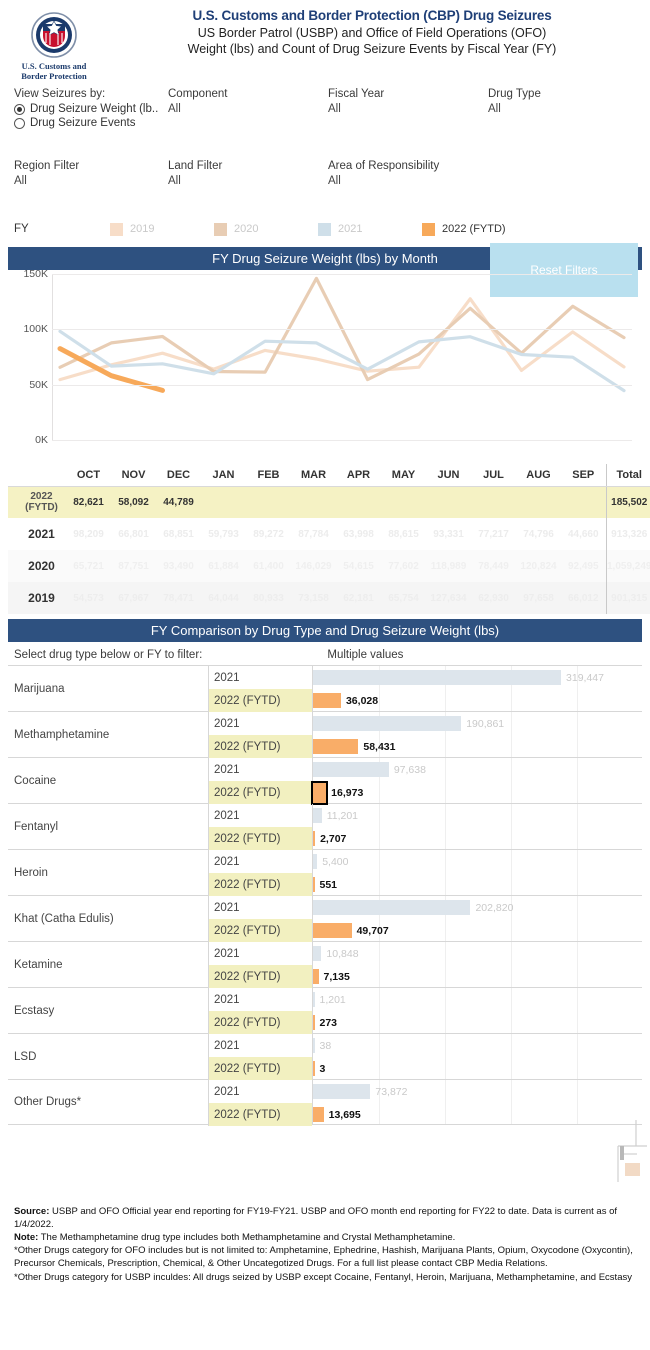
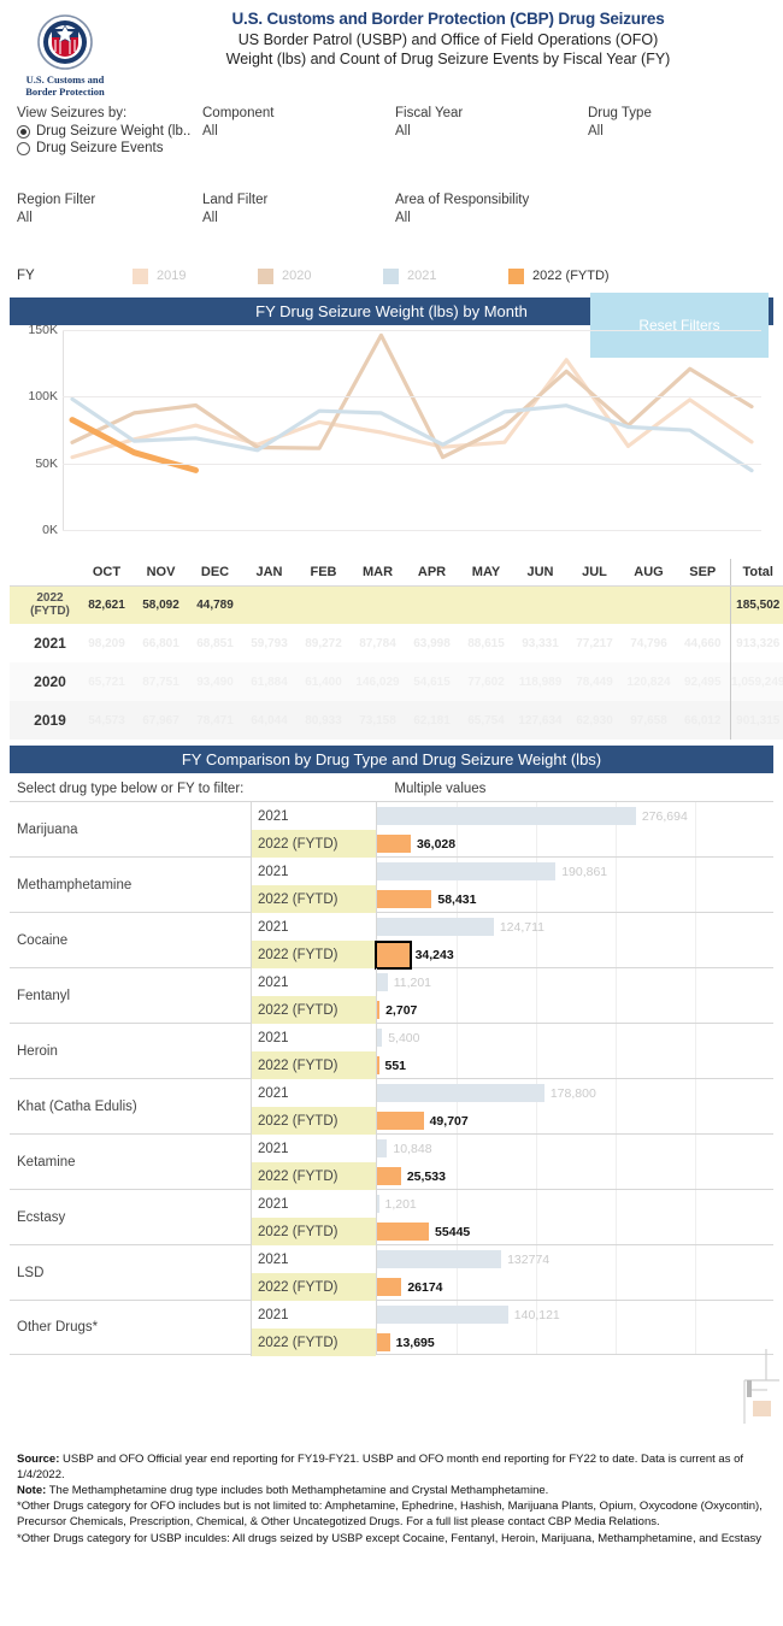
FY Comparison by Drug Type and Drug Seizure Weight (lbs)/2021/Marijuana: 319,447 -> 276,694
FY Comparison by Drug Type and Drug Seizure Weight (lbs)/2021/Cocaine: 97,638 -> 124,711
FY Comparison by Drug Type and Drug Seizure Weight (lbs)/2022 (FYTD)/Cocaine: 16,973 -> 34,243
FY Comparison by Drug Type and Drug Seizure Weight (lbs)/2021/Khat (Catha Edulis): 202,820 -> 178,800
FY Comparison by Drug Type and Drug Seizure Weight (lbs)/2022 (FYTD)/Ketamine: 7,135 -> 25,533
FY Comparison by Drug Type and Drug Seizure Weight (lbs)/2022 (FYTD)/Ecstasy: 273 -> 55445
FY Comparison by Drug Type and Drug Seizure Weight (lbs)/2021/LSD: 38 -> 132774
FY Comparison by Drug Type and Drug Seizure Weight (lbs)/2022 (FYTD)/LSD: 3 -> 26174
FY Comparison by Drug Type and Drug Seizure Weight (lbs)/2021/Other Drugs*: 73,872 -> 140,121
